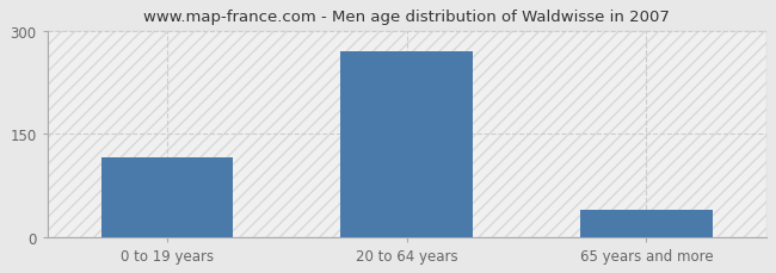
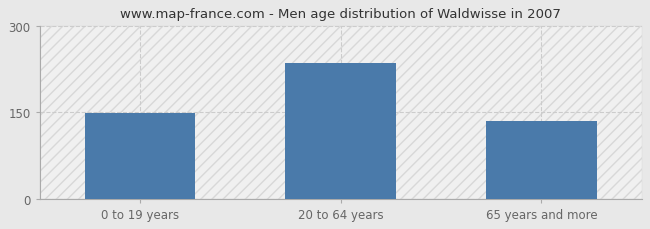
0 to 19 years: 115 -> 148
20 to 64 years: 270 -> 236
65 years and more: 40 -> 134
